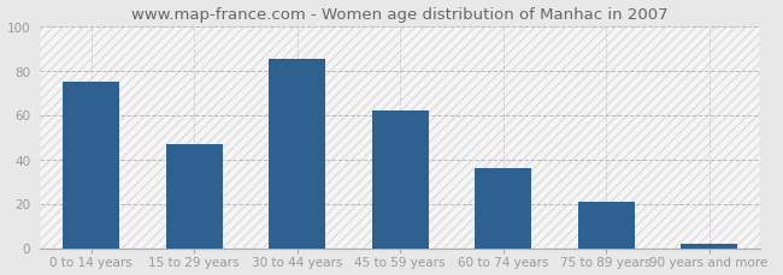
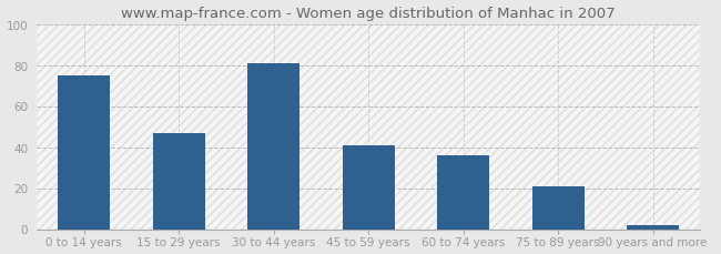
30 to 44 years: 85 -> 81
45 to 59 years: 62 -> 41
